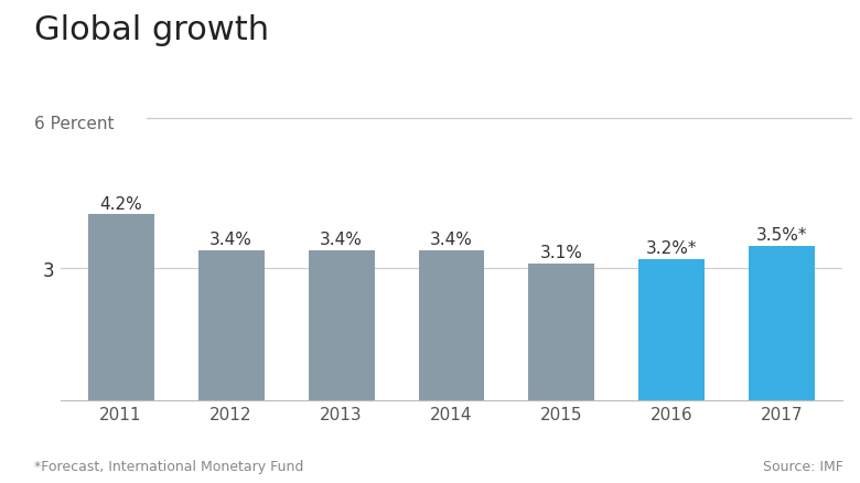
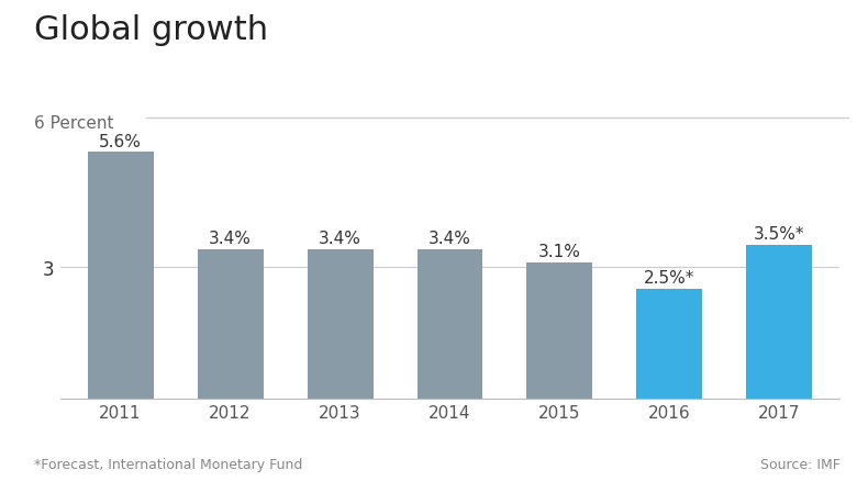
2011: 4.2% -> 5.6%
2016: 3.2%* -> 2.5%*
